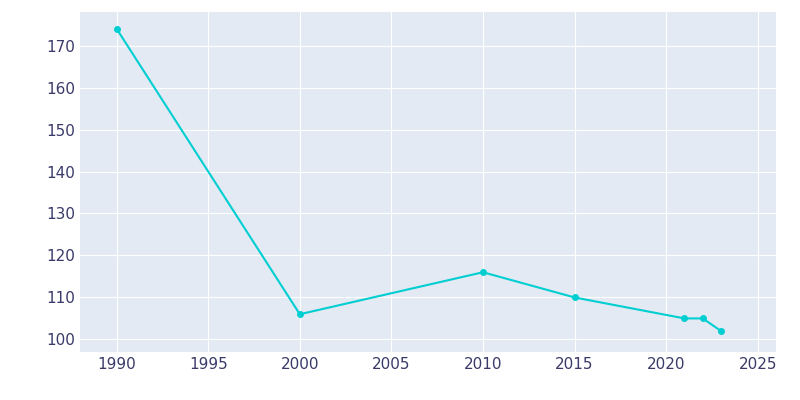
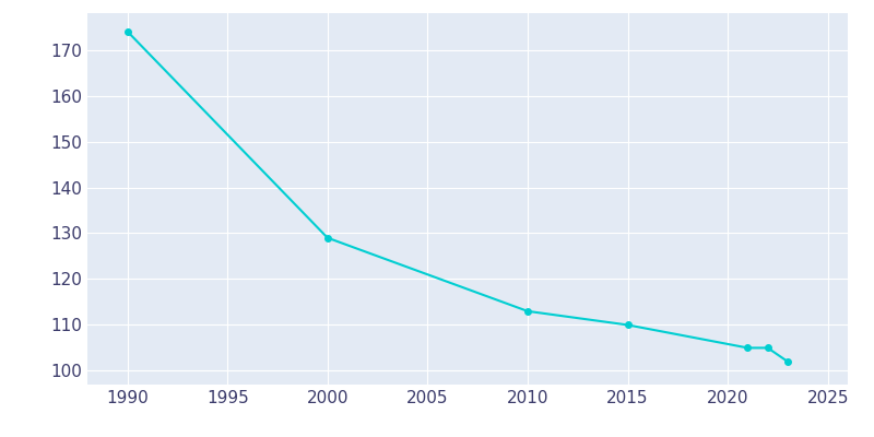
2000: 106 -> 129
2010: 116 -> 113
